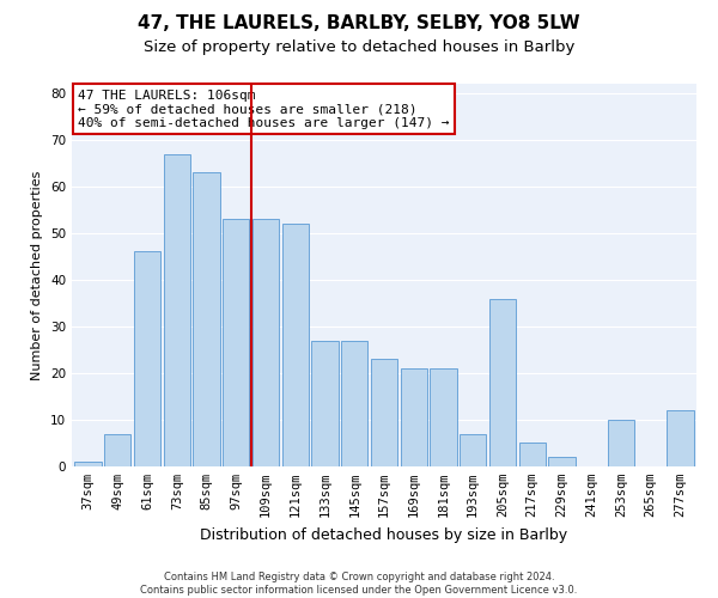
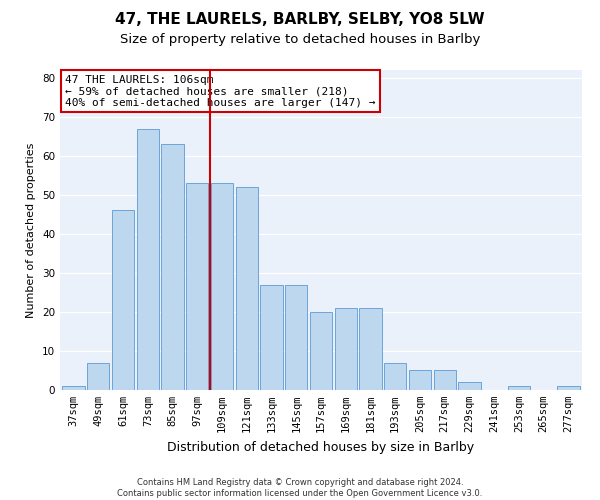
157sqm: 23 -> 20
205sqm: 36 -> 5
253sqm: 10 -> 1
277sqm: 12 -> 1
